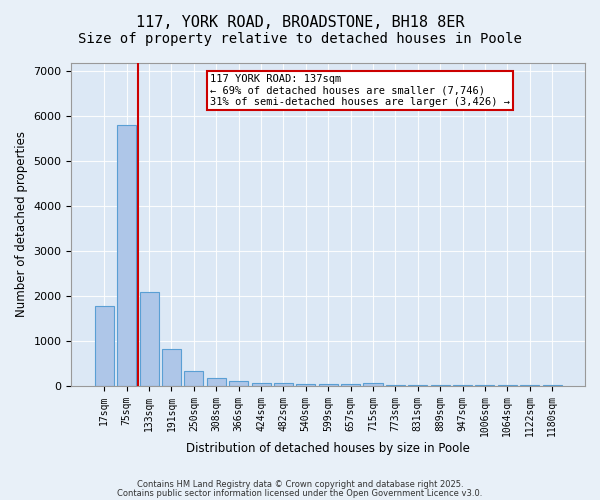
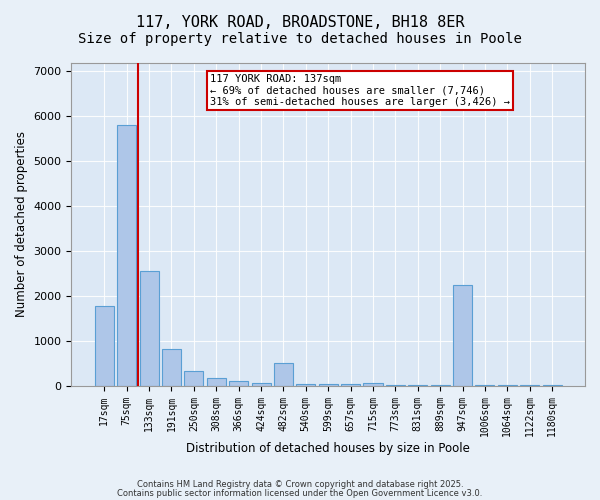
133sqm: 2080 -> 2550
482sqm: 60 -> 500
947sqm: 0 -> 2250
